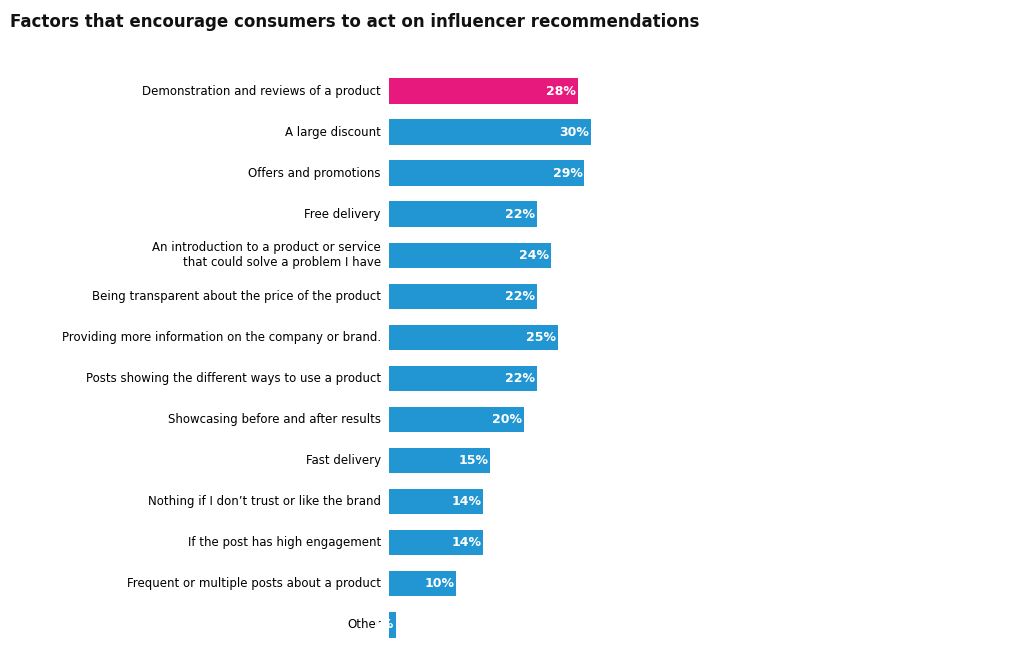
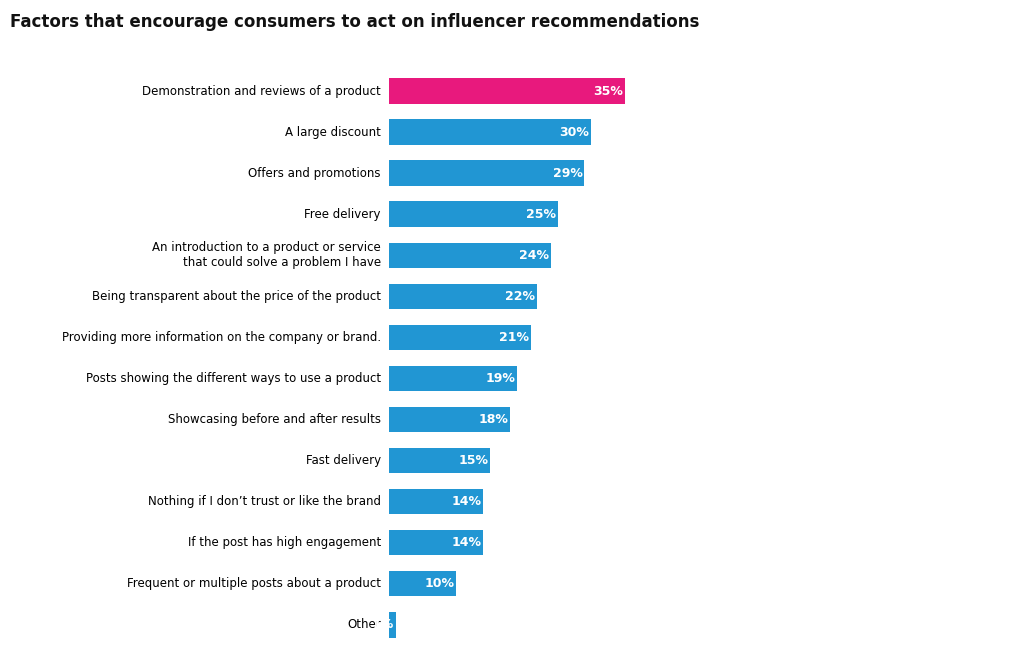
Demonstration and reviews of a product: 28% -> 35%
Free delivery: 22% -> 25%
Providing more information on the company or brand.: 25% -> 21%
Posts showing the different ways to use a product: 22% -> 19%
Showcasing before and after results: 20% -> 18%
